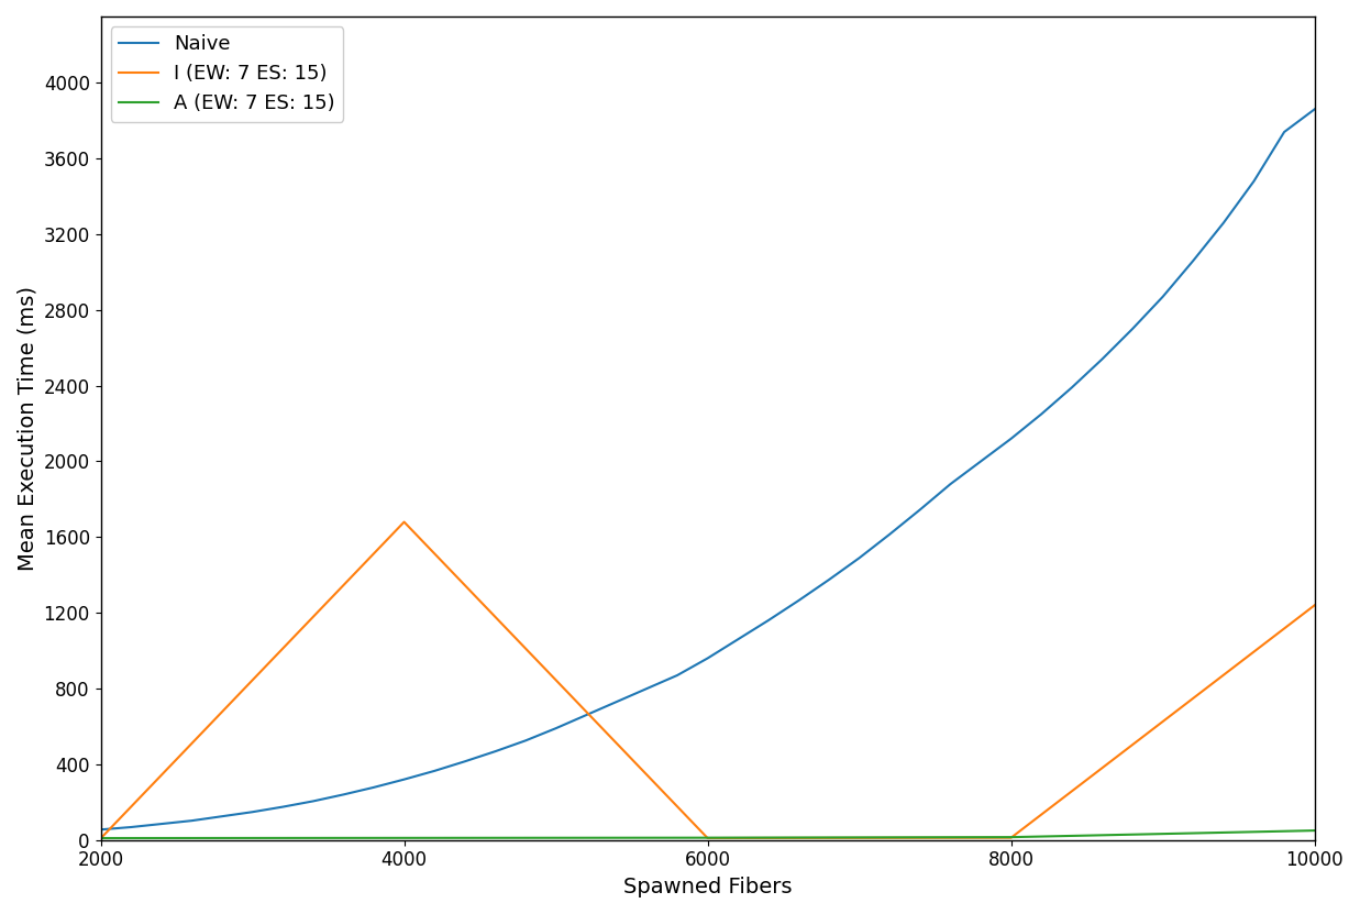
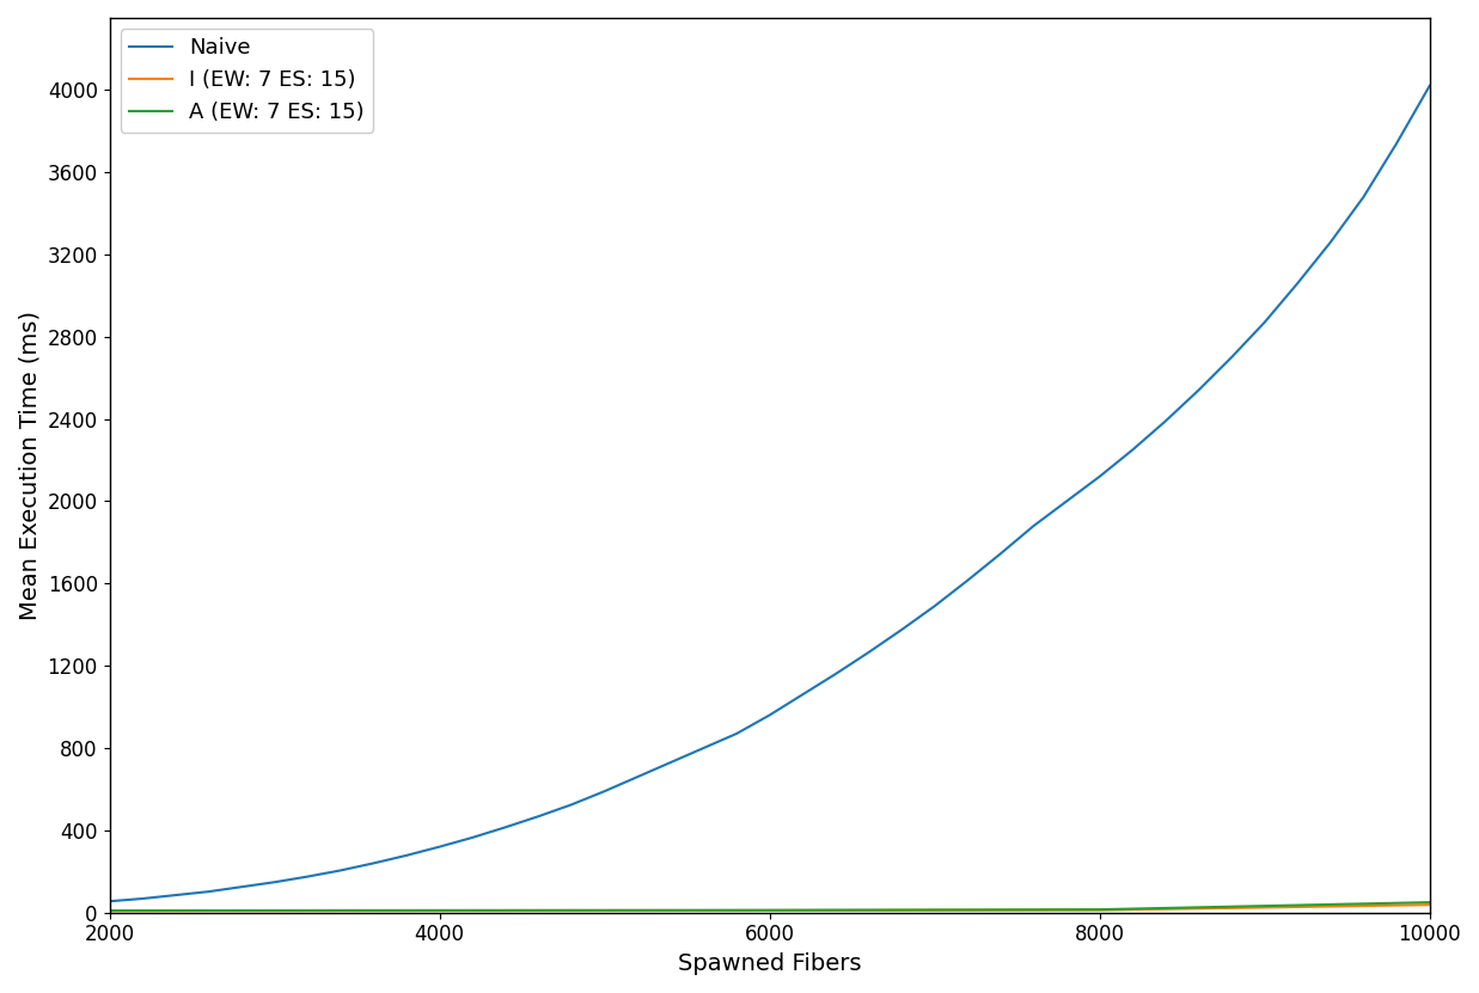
I (EW: 7 ES: 15)/4000: 1680 -> 10
Naive/10000: 3860 -> 4020
I (EW: 7 ES: 15)/10000: 1240 -> 40
